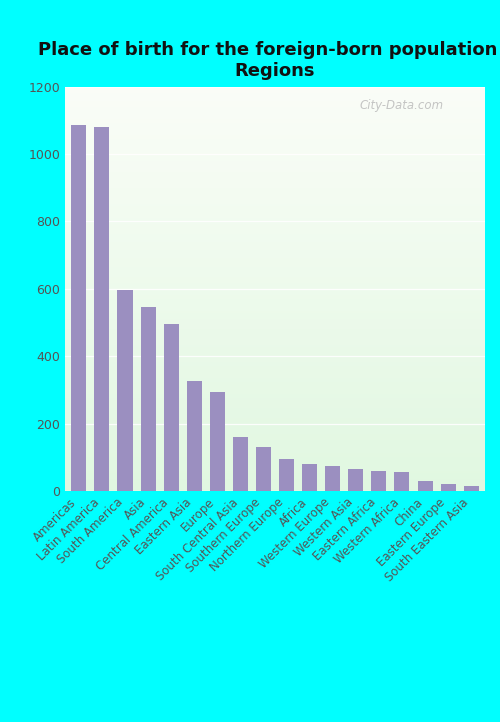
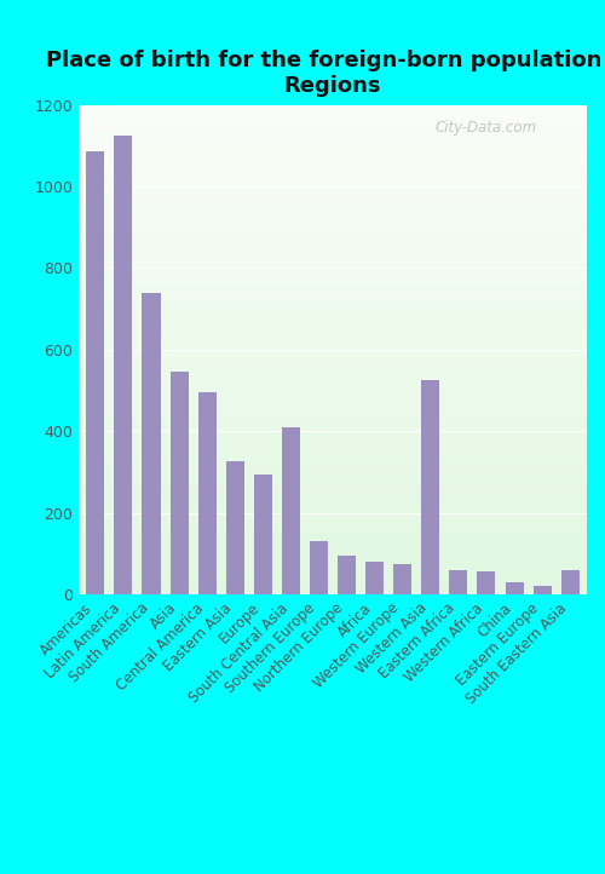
Latin America: 1080 -> 1125
South America: 595 -> 740
South Central Asia: 160 -> 410
Western Asia: 65 -> 525
South Eastern Asia: 15 -> 60
